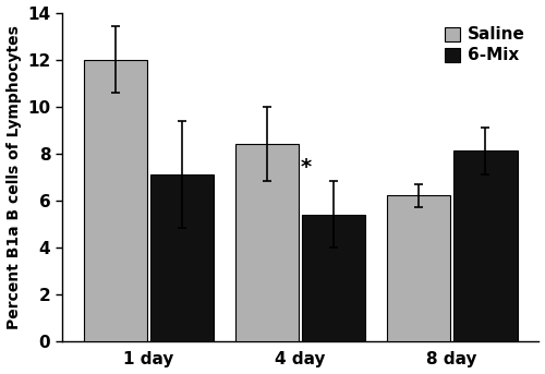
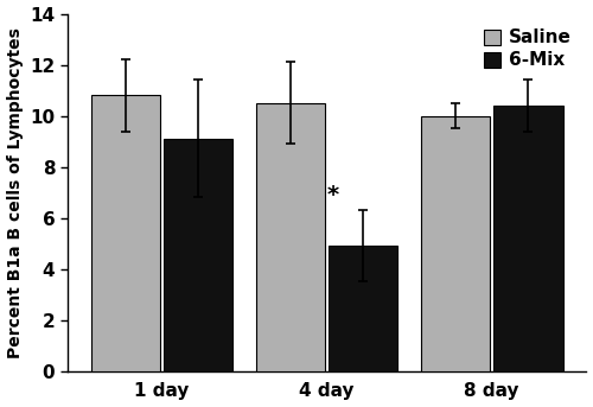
Saline/1 day: 12.0 -> 10.8
6-Mix/1 day: 7.1 -> 9.1
Saline/4 day: 8.4 -> 10.5
6-Mix/4 day: 5.4 -> 4.9
Saline/8 day: 6.2 -> 10.0
6-Mix/8 day: 8.1 -> 10.4
